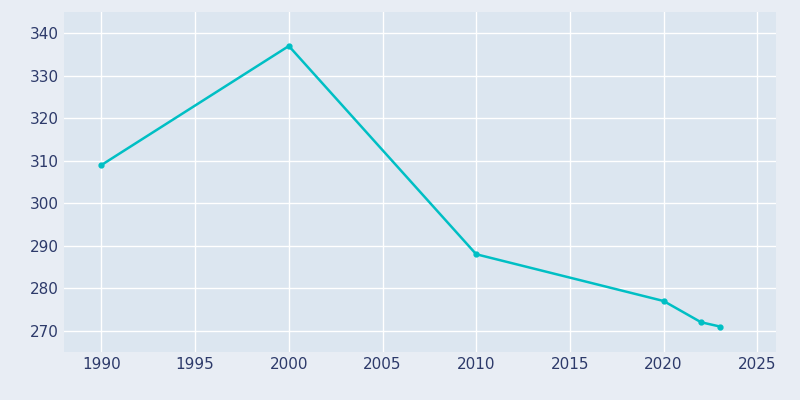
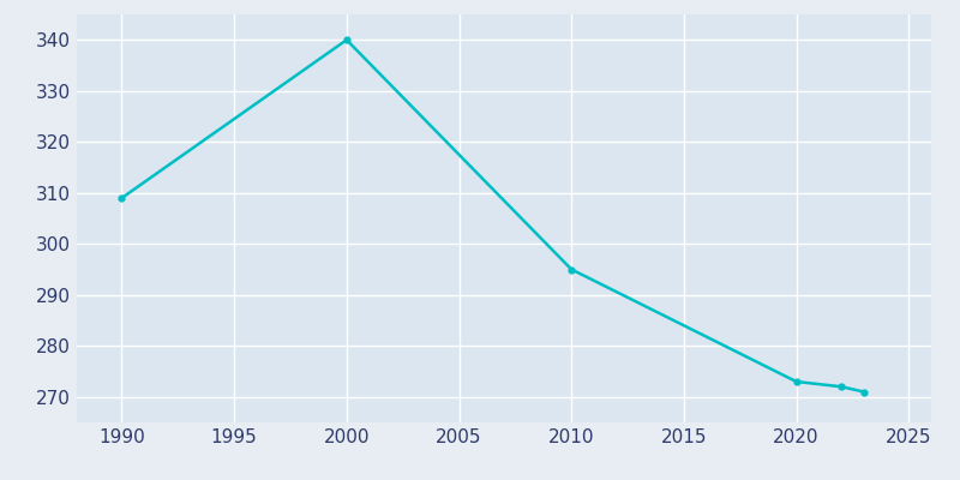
2000: 337 -> 340
2010: 288 -> 295
2020: 277 -> 273
